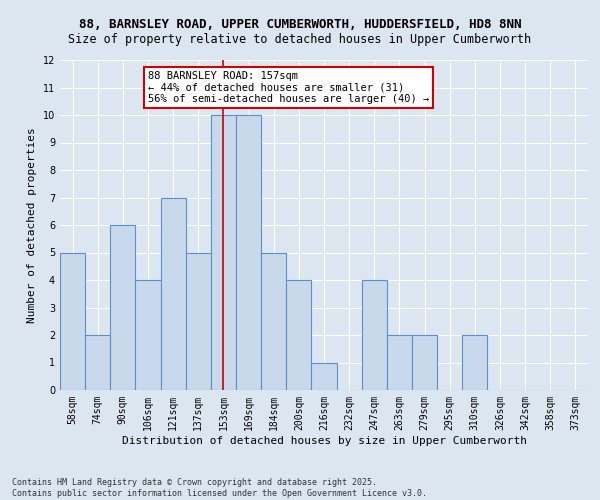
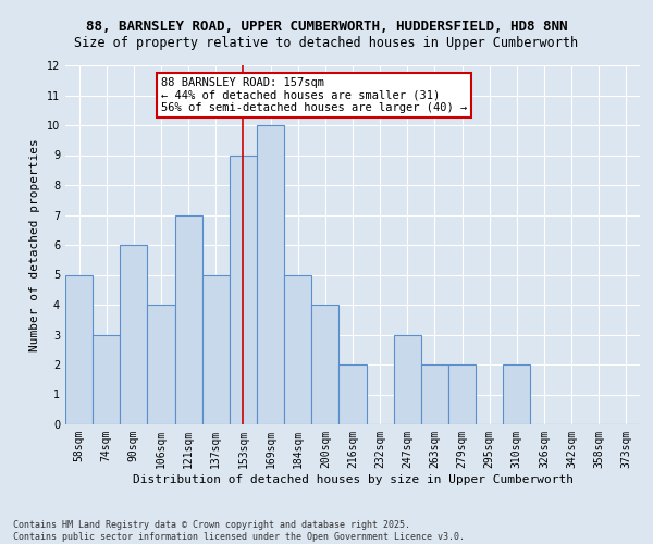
74sqm: 2 -> 3
153sqm: 10 -> 9
216sqm: 1 -> 2
247sqm: 4 -> 3
